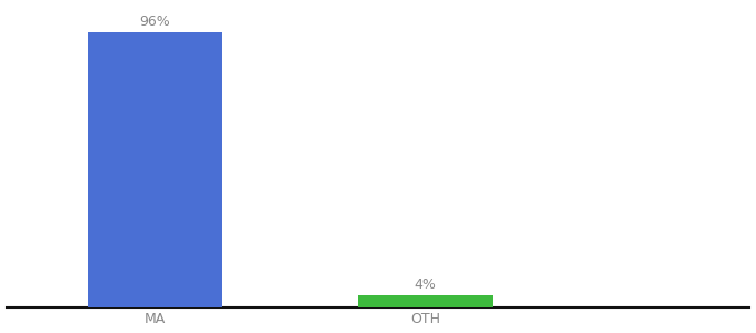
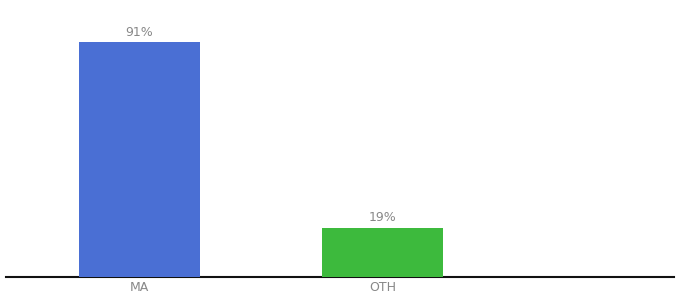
MA: 96% -> 91%
OTH: 4% -> 19%
